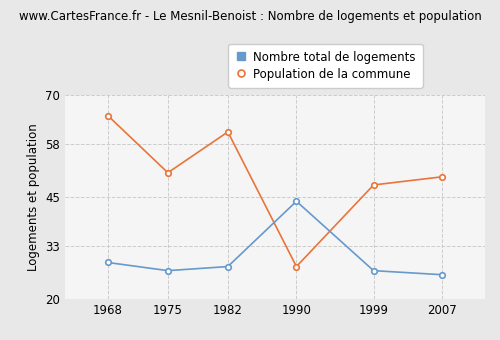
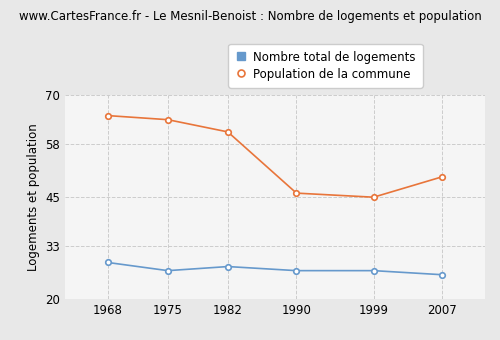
Population de la commune/1975: 51 -> 64
Nombre total de logements/1990: 44 -> 27
Population de la commune/1990: 28 -> 46
Population de la commune/1999: 48 -> 45
